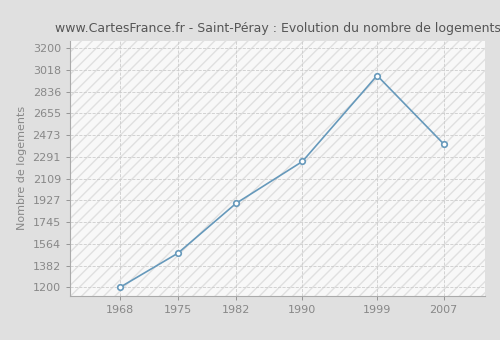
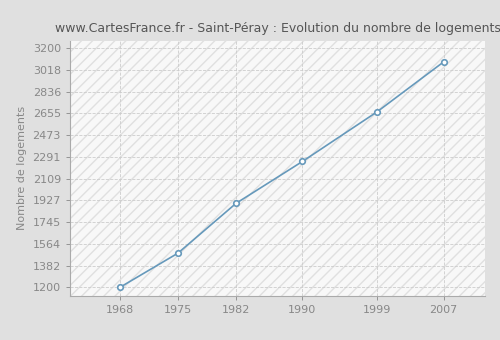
1999: 2970 -> 2670
2007: 2400 -> 3080
